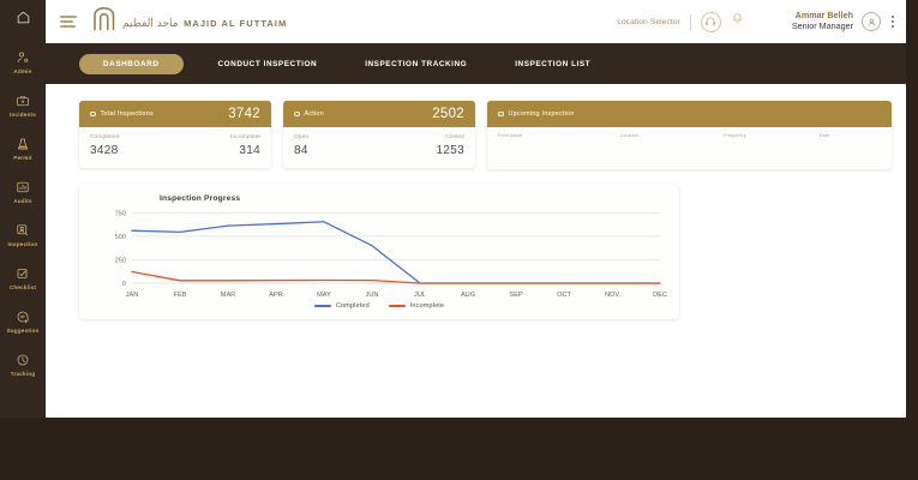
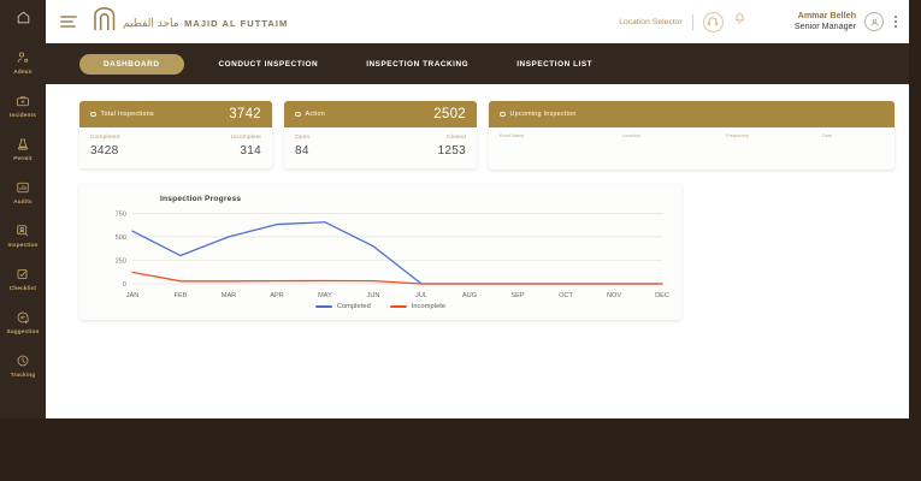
Completed/FEB: 500 -> 300
Completed/MAR: 600 -> 500
